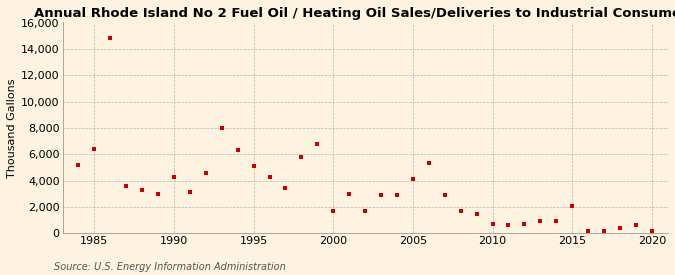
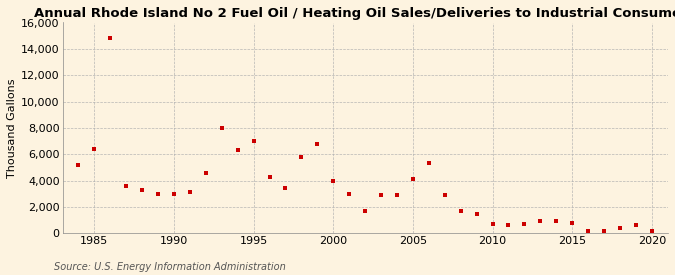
1990: 4,300 -> 3,000
1995: 5,100 -> 7,000
2000: 1,700 -> 4,000
2015: 2,100 -> 800
